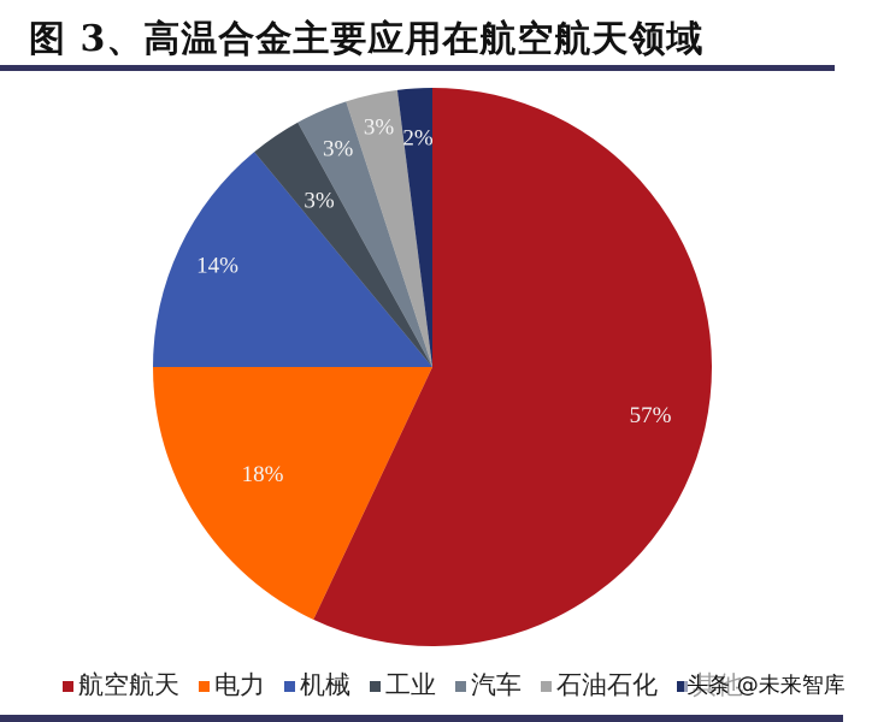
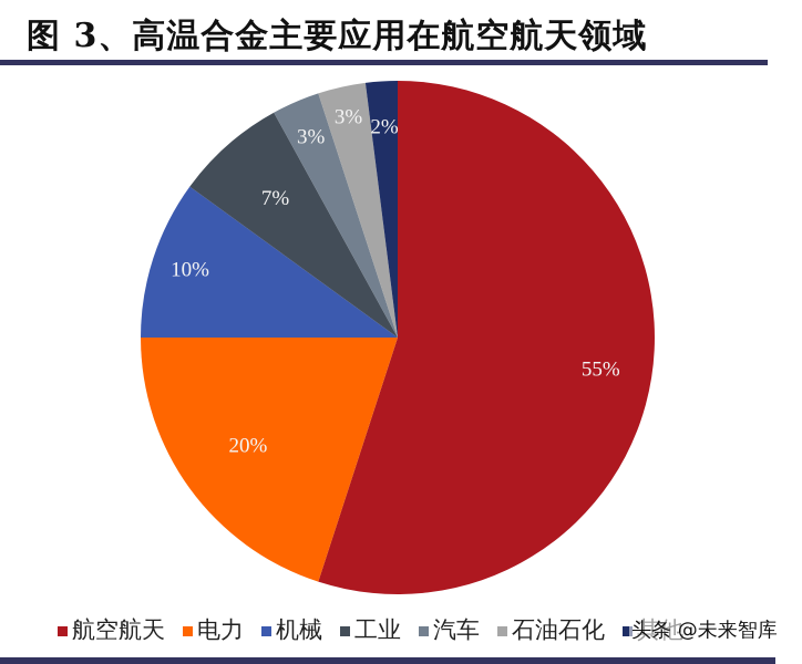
航空航天: 57% -> 55%
电力: 18% -> 20%
机械: 14% -> 10%
工业: 3% -> 7%
